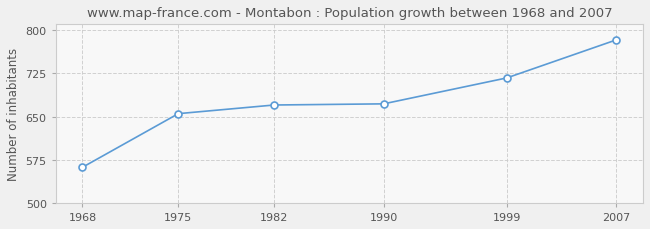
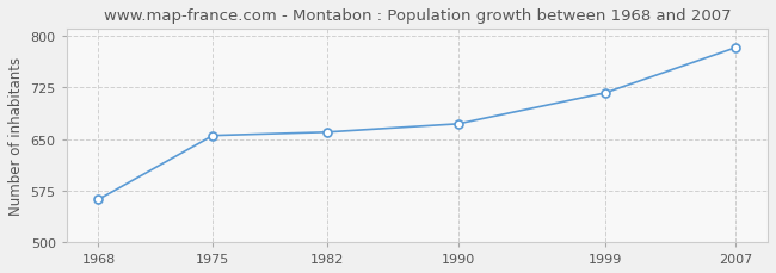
1982: 670 -> 660
